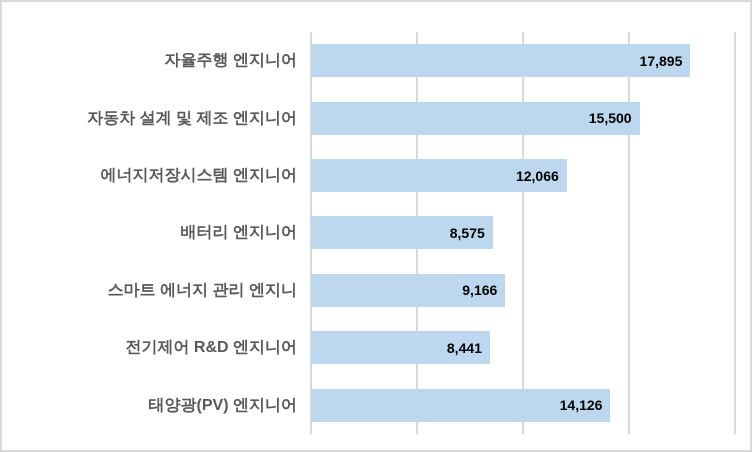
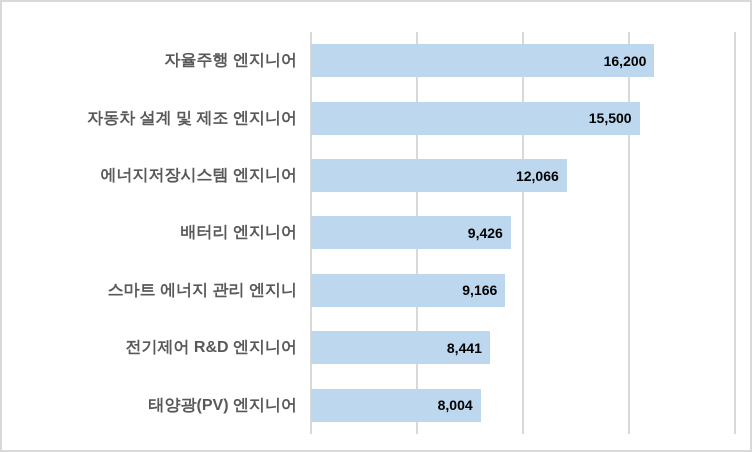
자율주행 엔지니어: 17,895 -> 16,200
배터리 엔지니어: 8,575 -> 9,426
태양광(PV) 엔지니어: 14,126 -> 8,004
